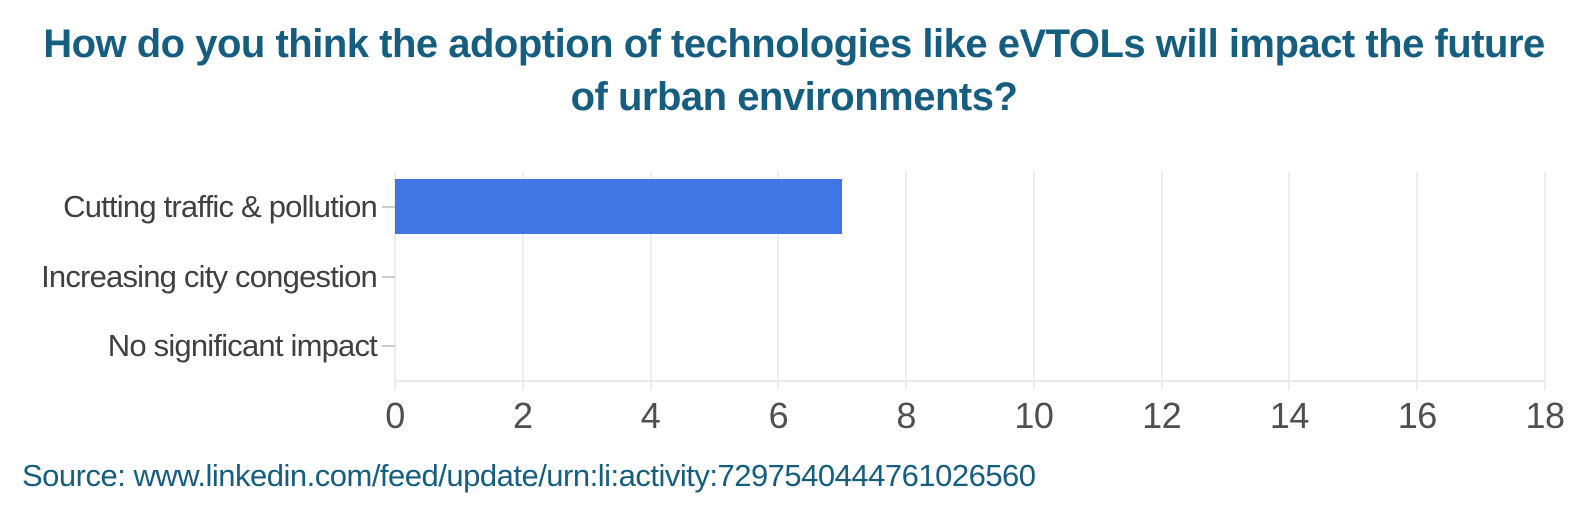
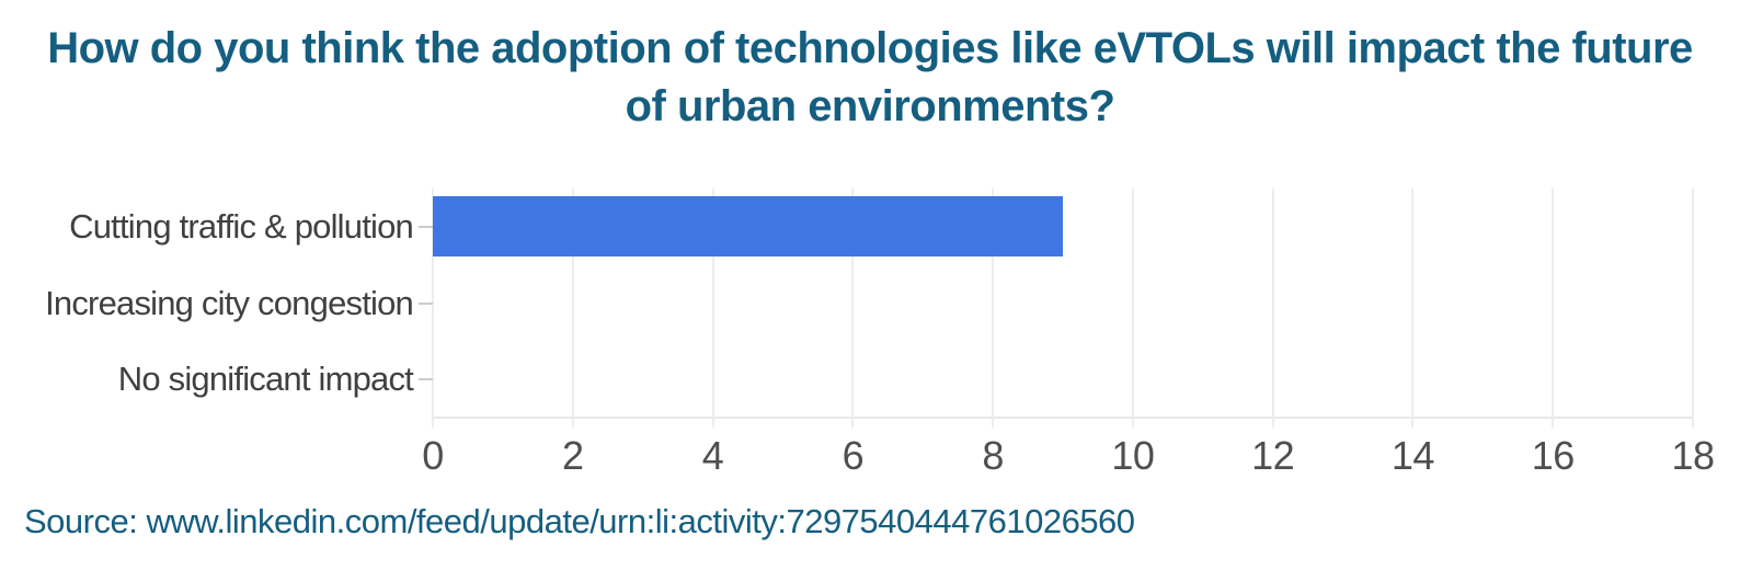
Cutting traffic & pollution: 7 -> 9
